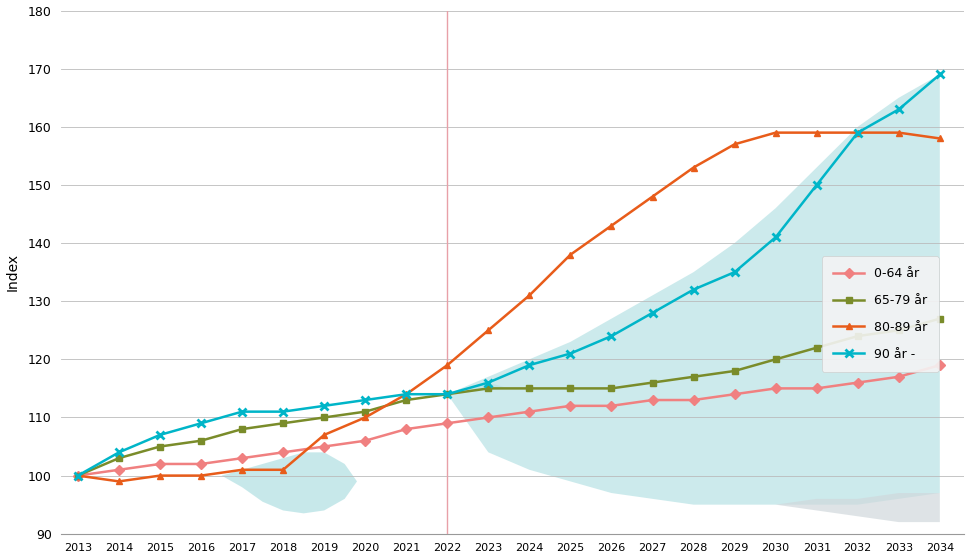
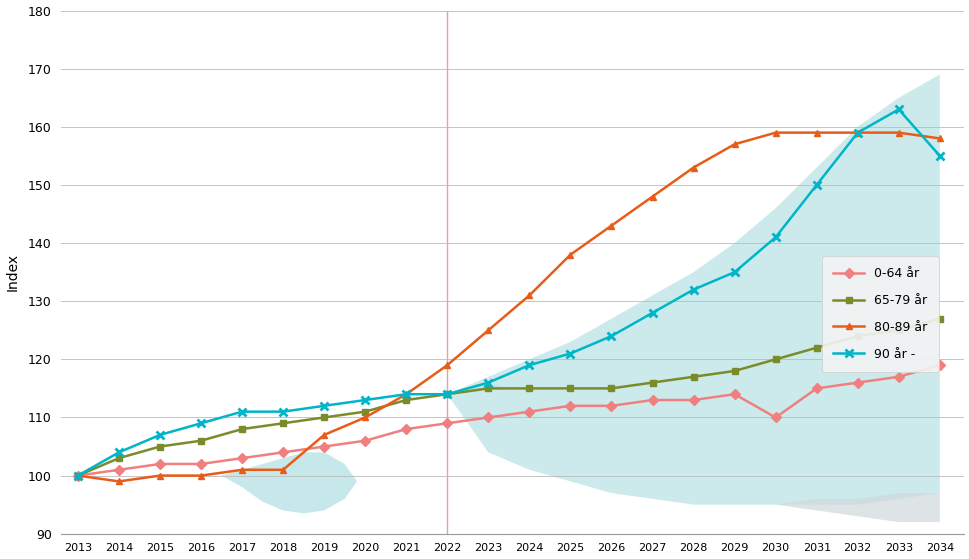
0-64 år/2030: 115 -> 110
90 år -/2034: 169 -> 155
